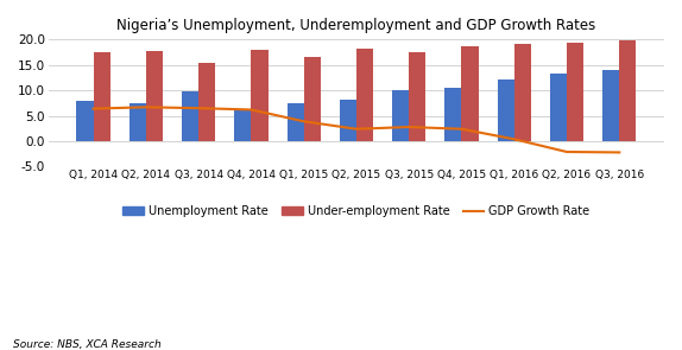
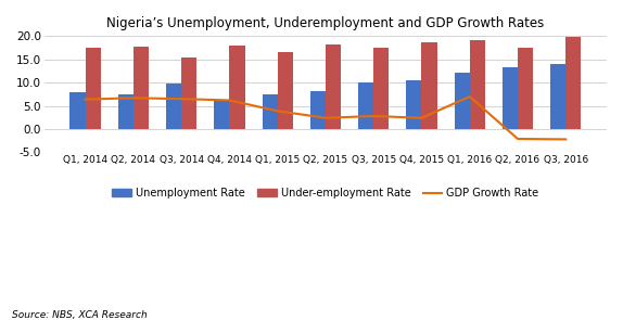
GDP Growth Rate/Q1, 2016: 0.4 -> 7.0
Under-employment Rate/Q2, 2016: 19.3 -> 17.5
